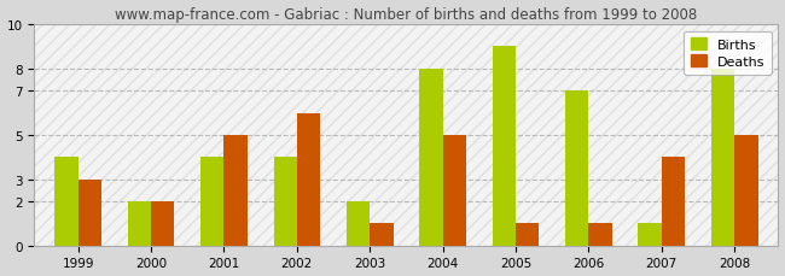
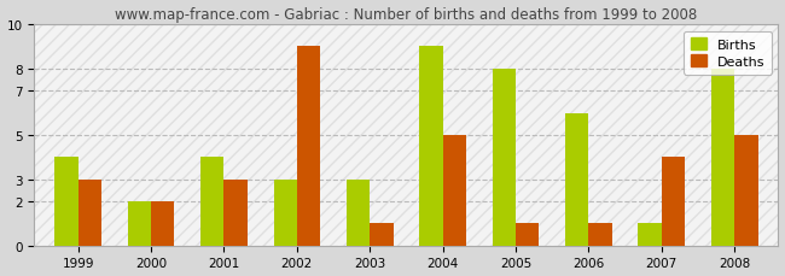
Deaths/2001: 5 -> 3
Births/2002: 4 -> 3
Deaths/2002: 6 -> 9
Births/2003: 2 -> 3
Births/2004: 8 -> 9
Births/2005: 9 -> 8
Births/2006: 7 -> 6
